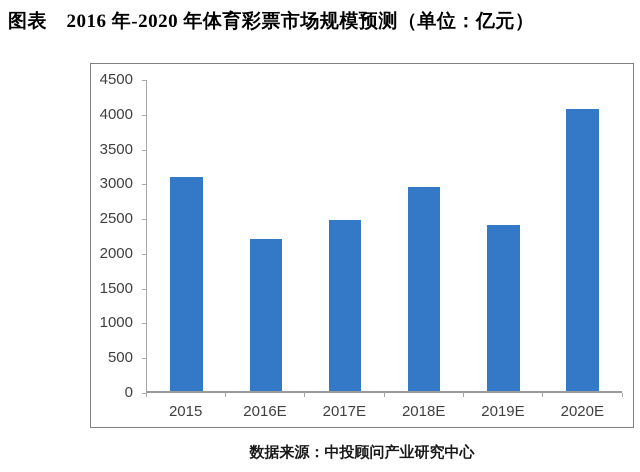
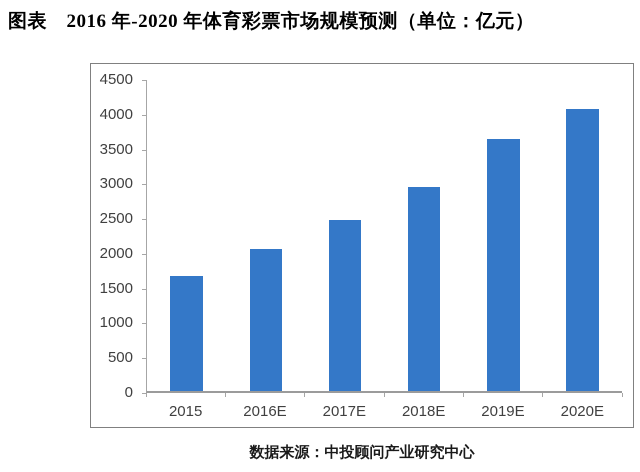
2015: 3100 -> 1700
2016E: 2200 -> 2000
2019E: 2400 -> 3600
